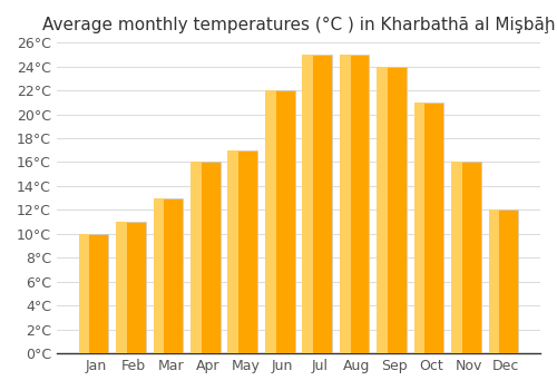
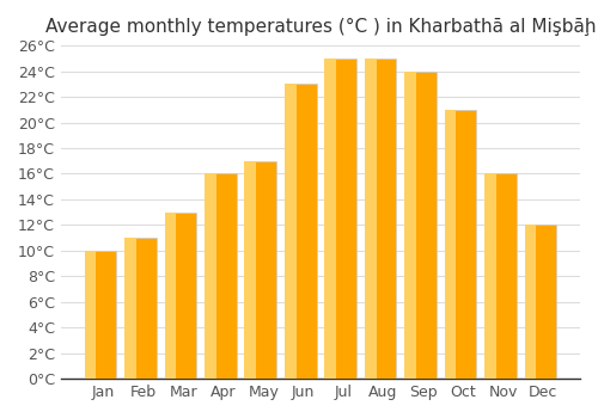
Jun: 22°C -> 23°C
